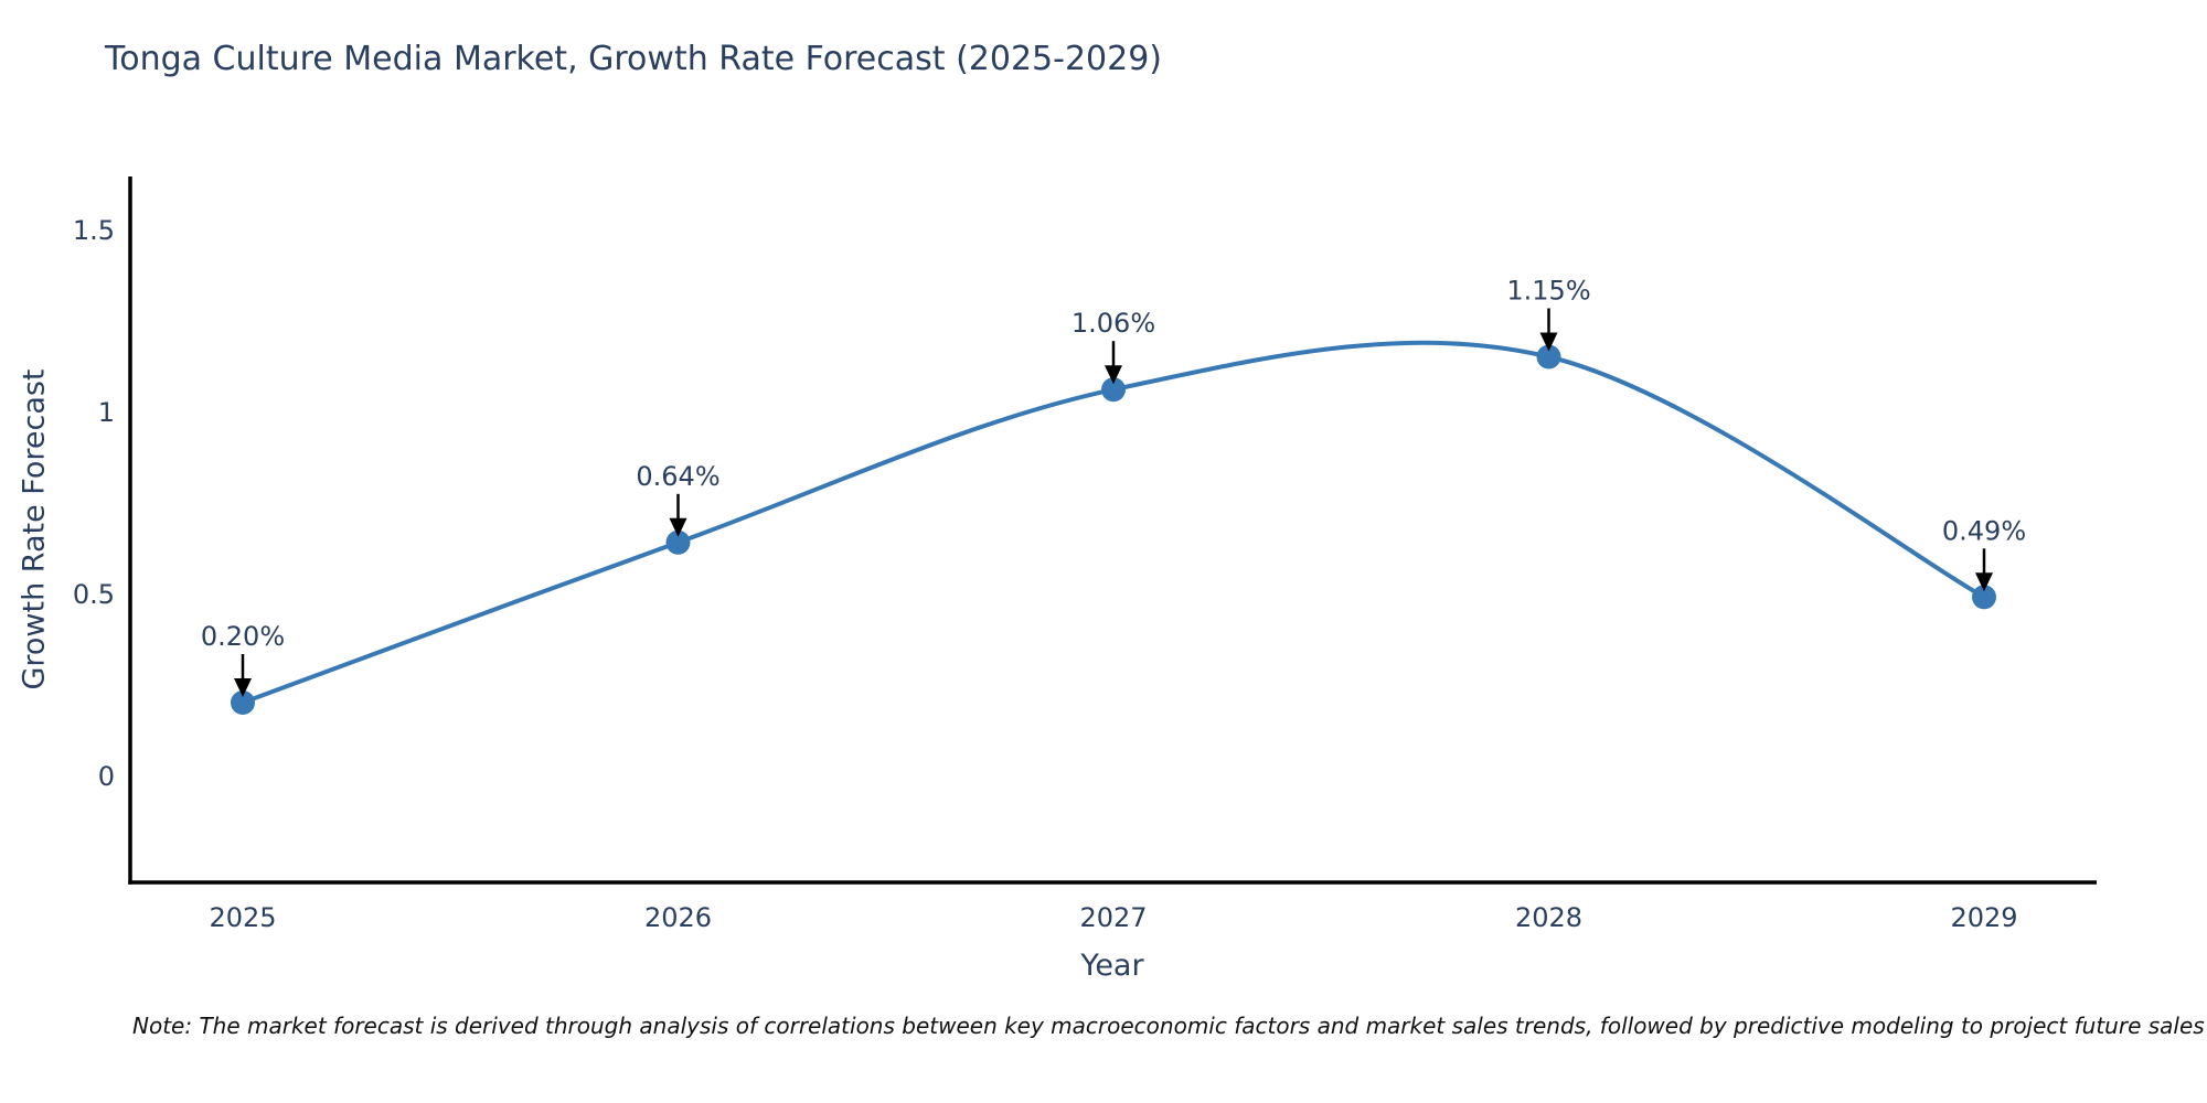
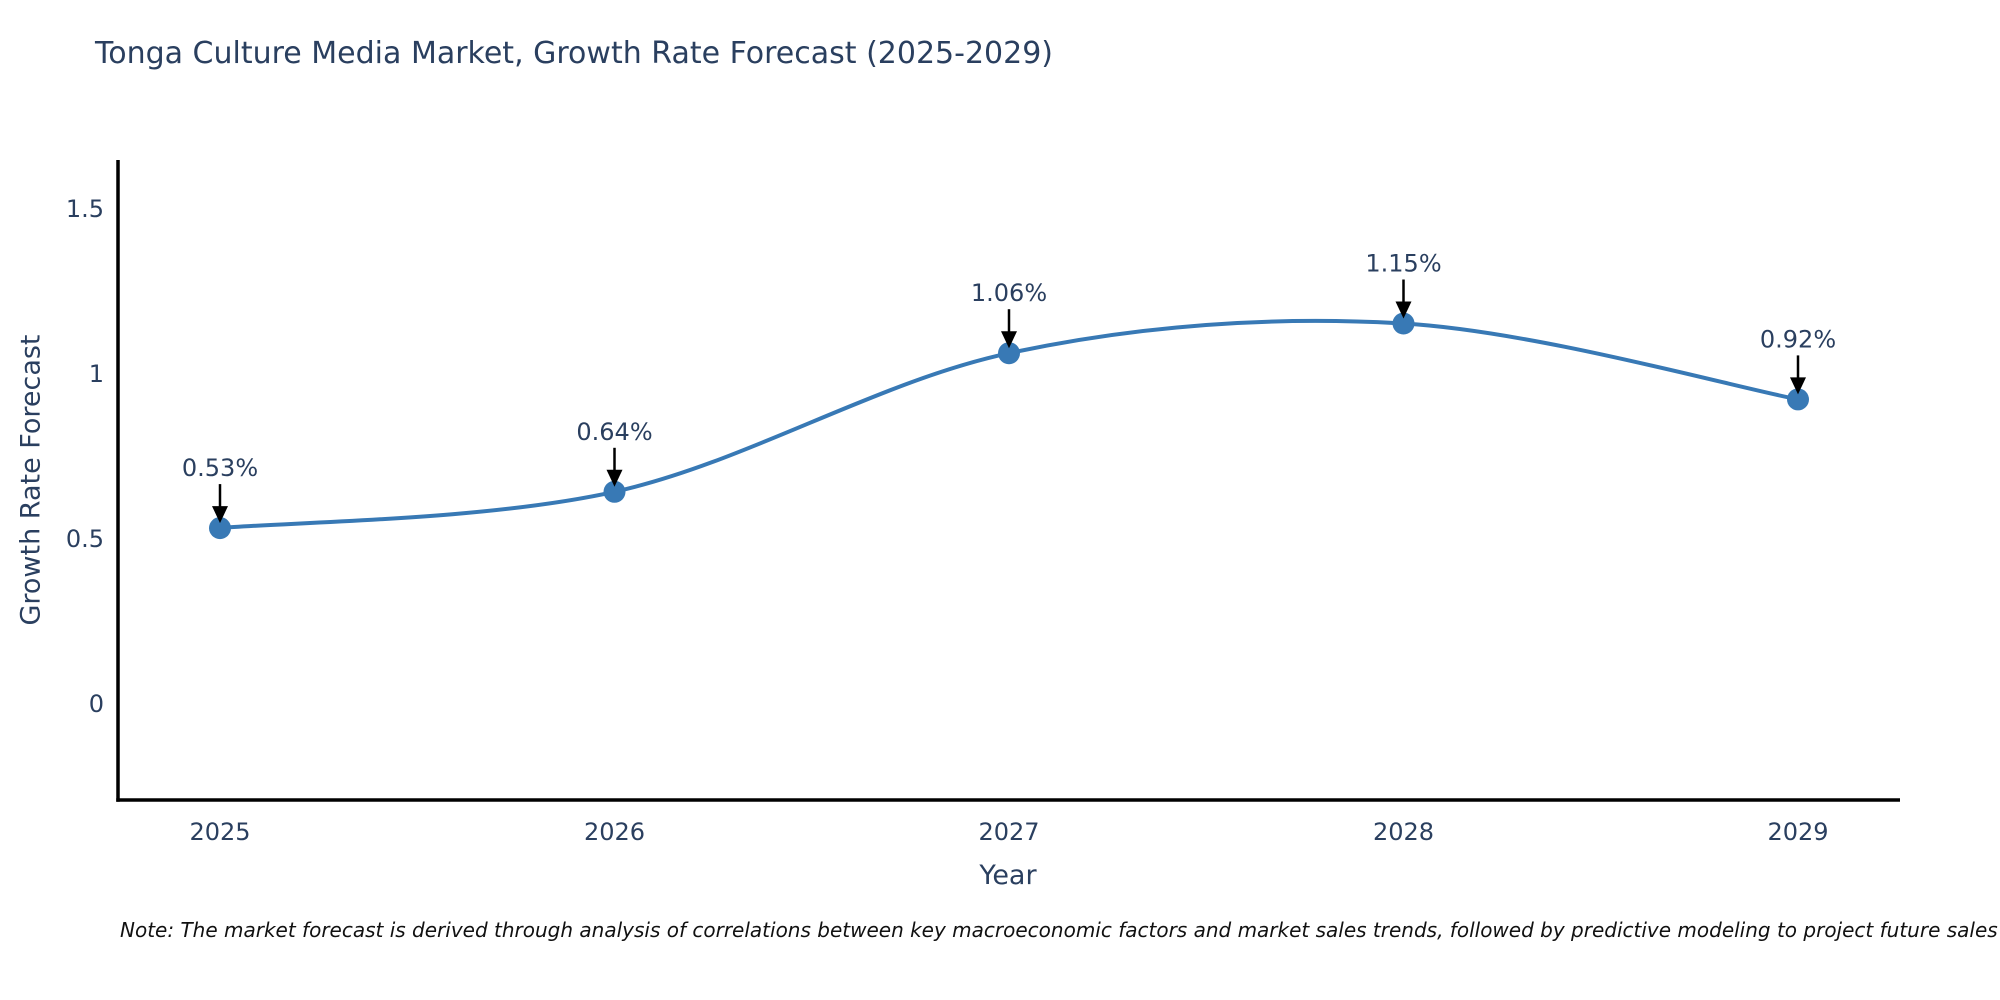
2025: 0.20% -> 0.53%
2029: 0.49% -> 0.92%
